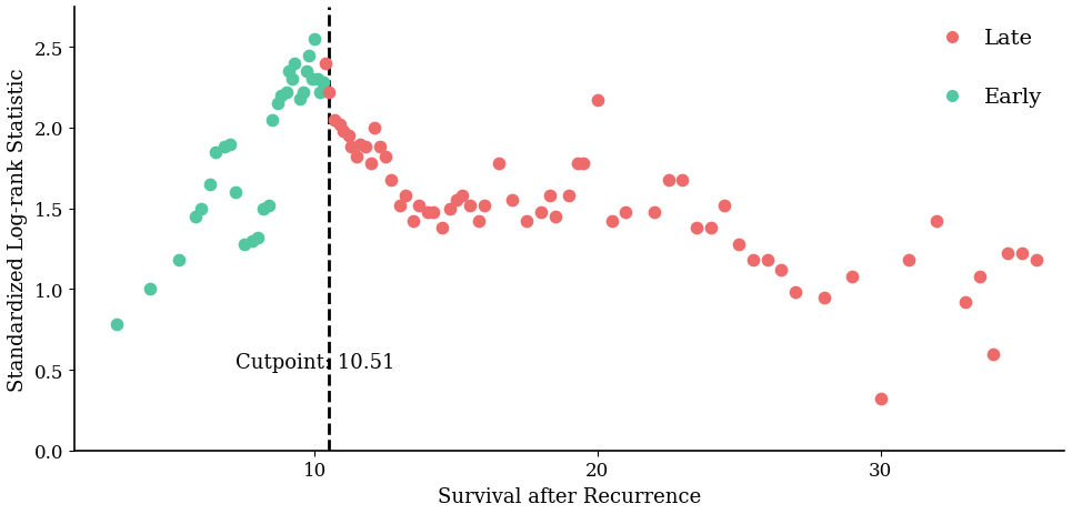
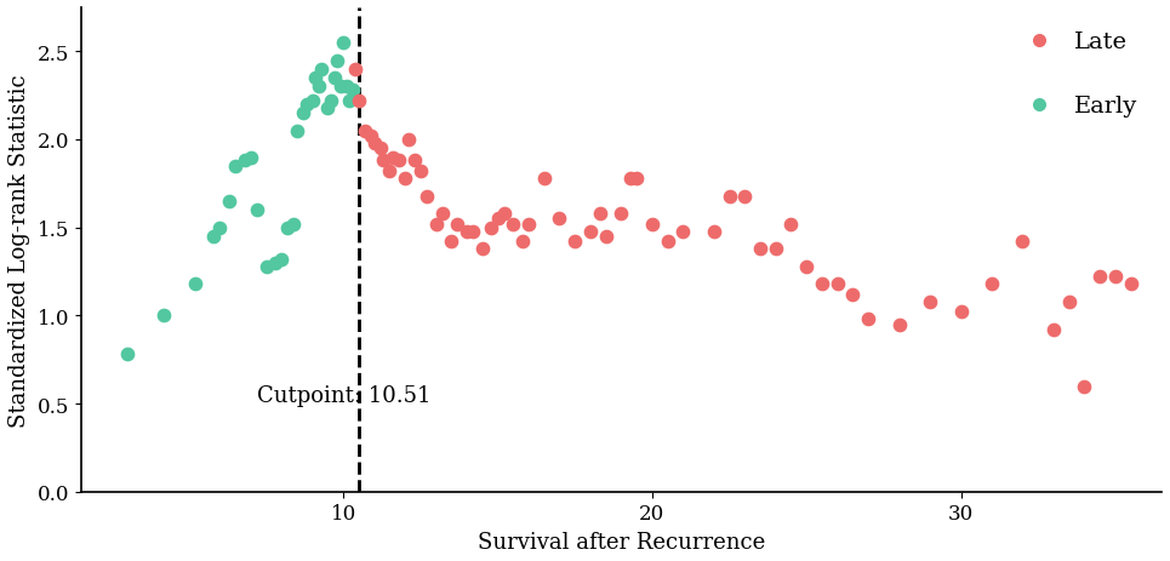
Late/20: 2.17 -> 1.52
Late/30: 0.32 -> 1.02
